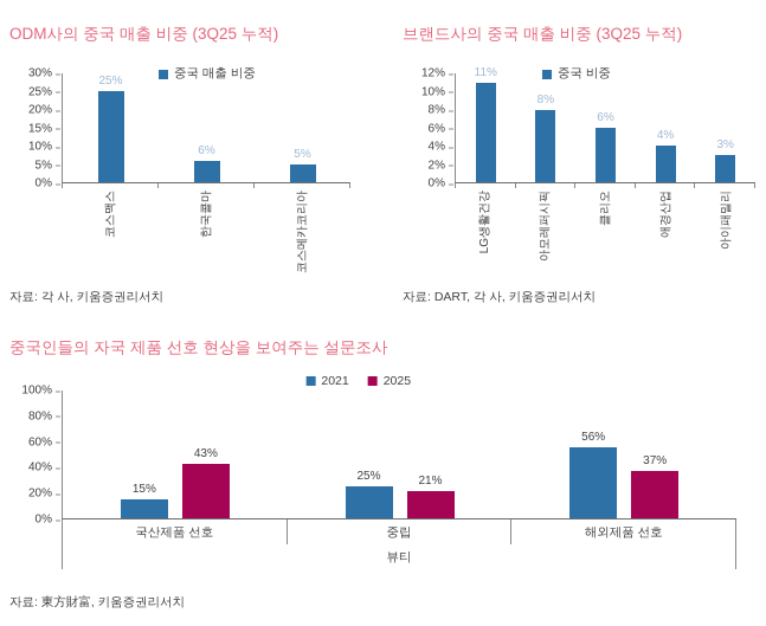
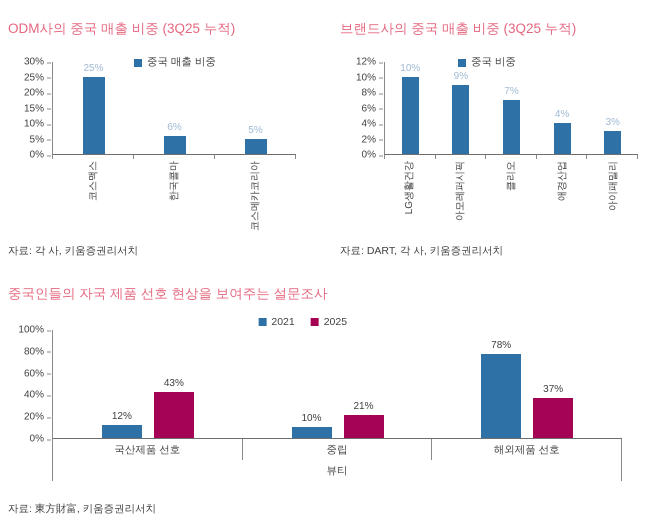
브랜드사의 중국 매출 비중 (3Q25 누적)/LG생활건강: 11% -> 10%
브랜드사의 중국 매출 비중 (3Q25 누적)/아모레퍼시픽: 8% -> 9%
브랜드사의 중국 매출 비중 (3Q25 누적)/클리오: 6% -> 7%
중국인들의 자국 제품 선호 현상을 보여주는 설문조사/2021/국산제품 선호: 15% -> 12%
중국인들의 자국 제품 선호 현상을 보여주는 설문조사/2021/중립: 25% -> 10%
중국인들의 자국 제품 선호 현상을 보여주는 설문조사/2021/해외제품 선호: 56% -> 78%
